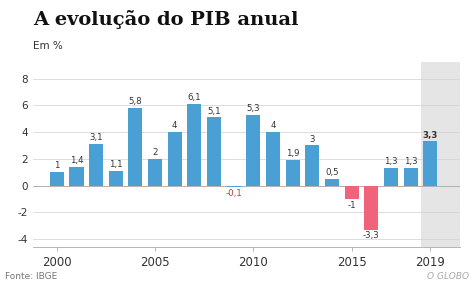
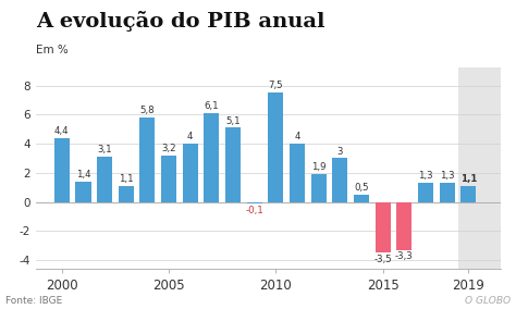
2000: 1 -> 4,4
2005: 2 -> 3,2
2010: 5,3 -> 7,5
2015: -1 -> -3,5
2019: 3,3 -> 1,1
